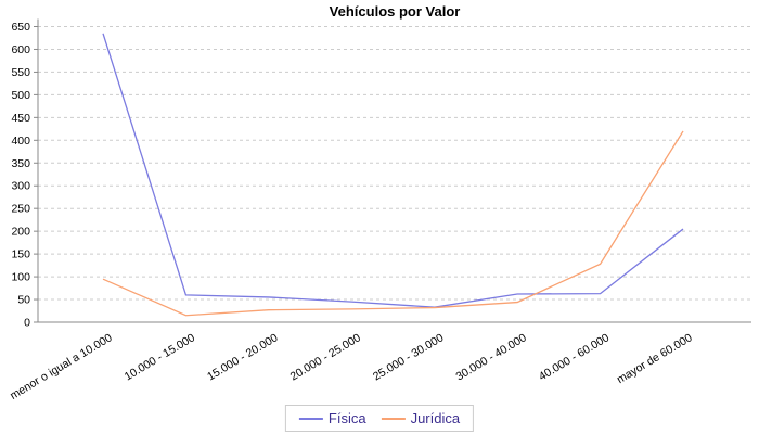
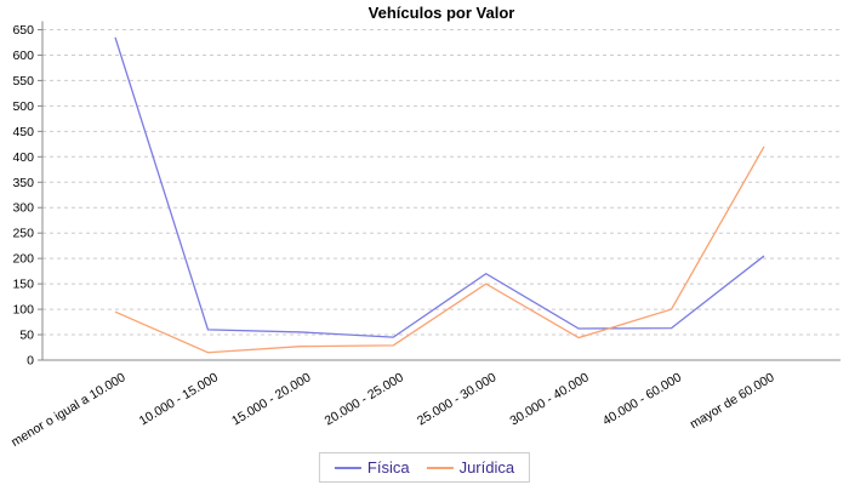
Física/25.000 - 30.000: 30 -> 170
Jurídica/25.000 - 30.000: 30 -> 150
Jurídica/40.000 - 60.000: 130 -> 100
